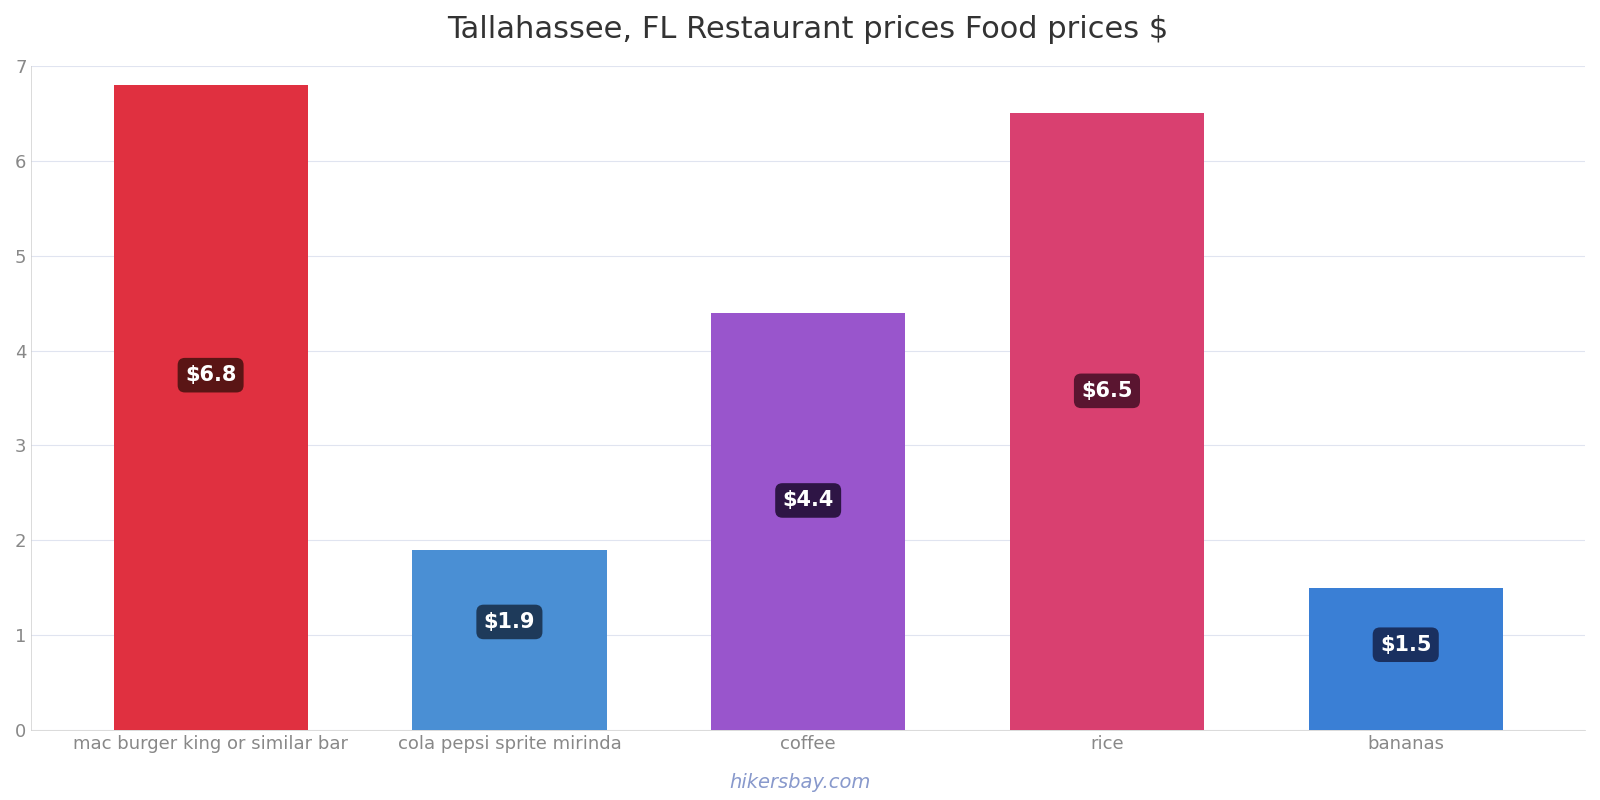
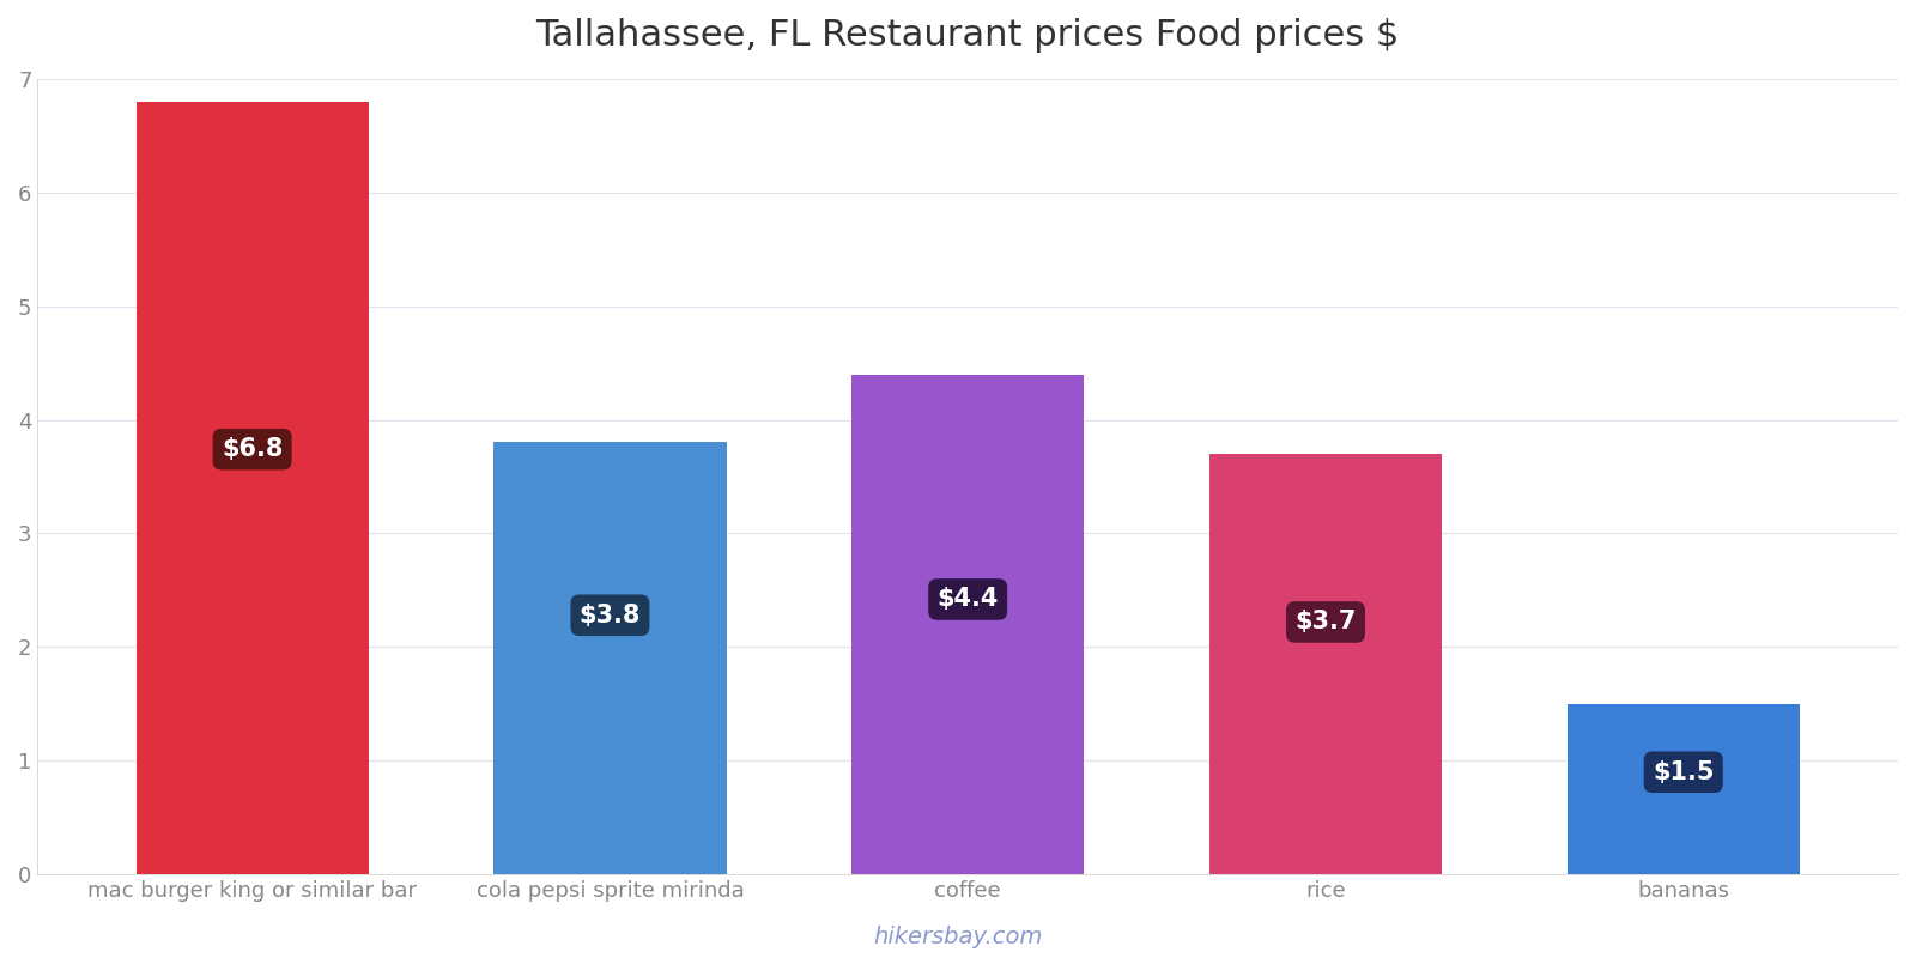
cola pepsi sprite mirinda: $1.9 -> $3.8
rice: $6.5 -> $3.7
